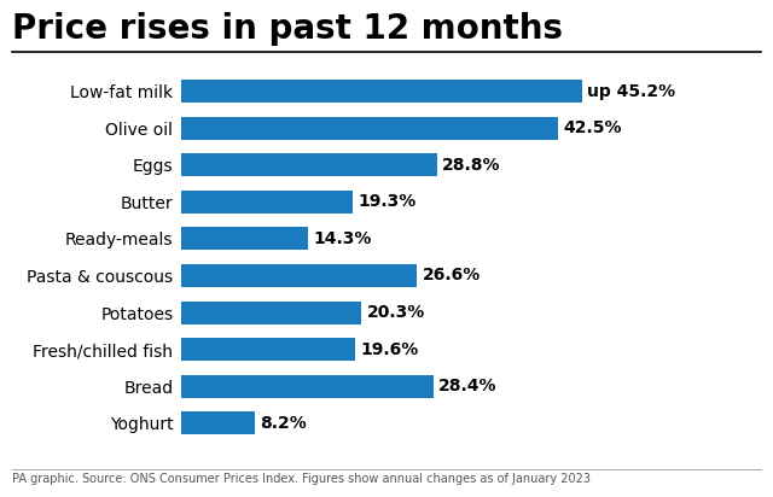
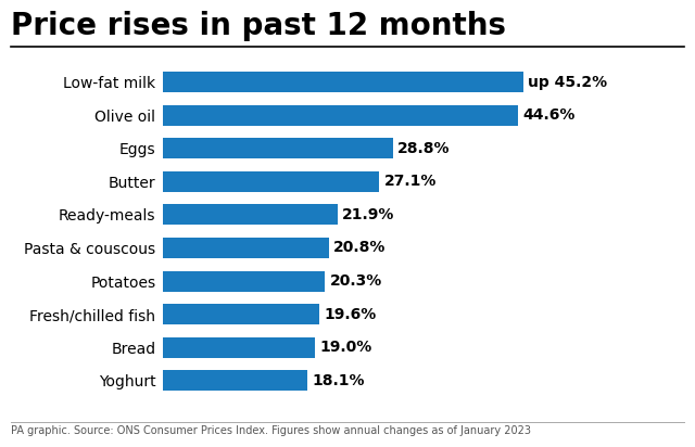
Olive oil: 42.5% -> 44.6%
Butter: 19.3% -> 27.1%
Ready-meals: 14.3% -> 21.9%
Pasta & couscous: 26.6% -> 20.8%
Bread: 28.4% -> 19.0%
Yoghurt: 8.2% -> 18.1%
